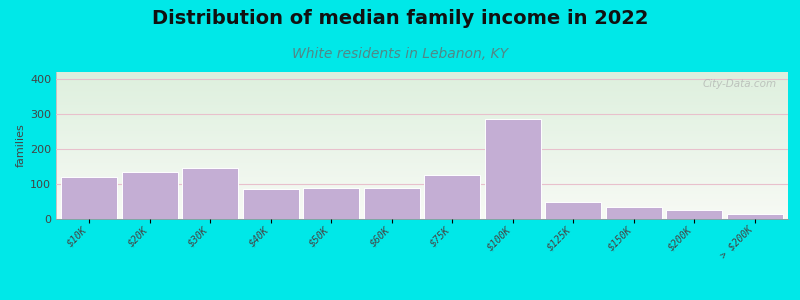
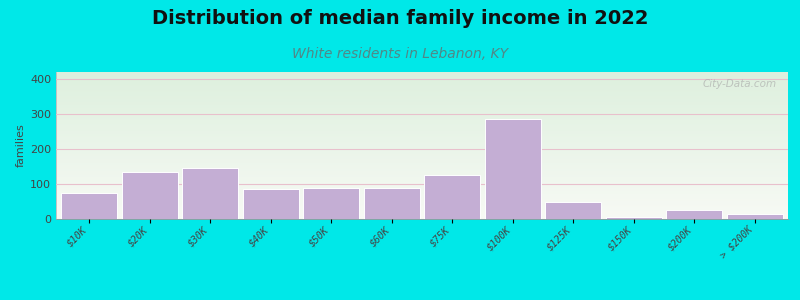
$10K: 120 -> 75
$150K: 35 -> 5
